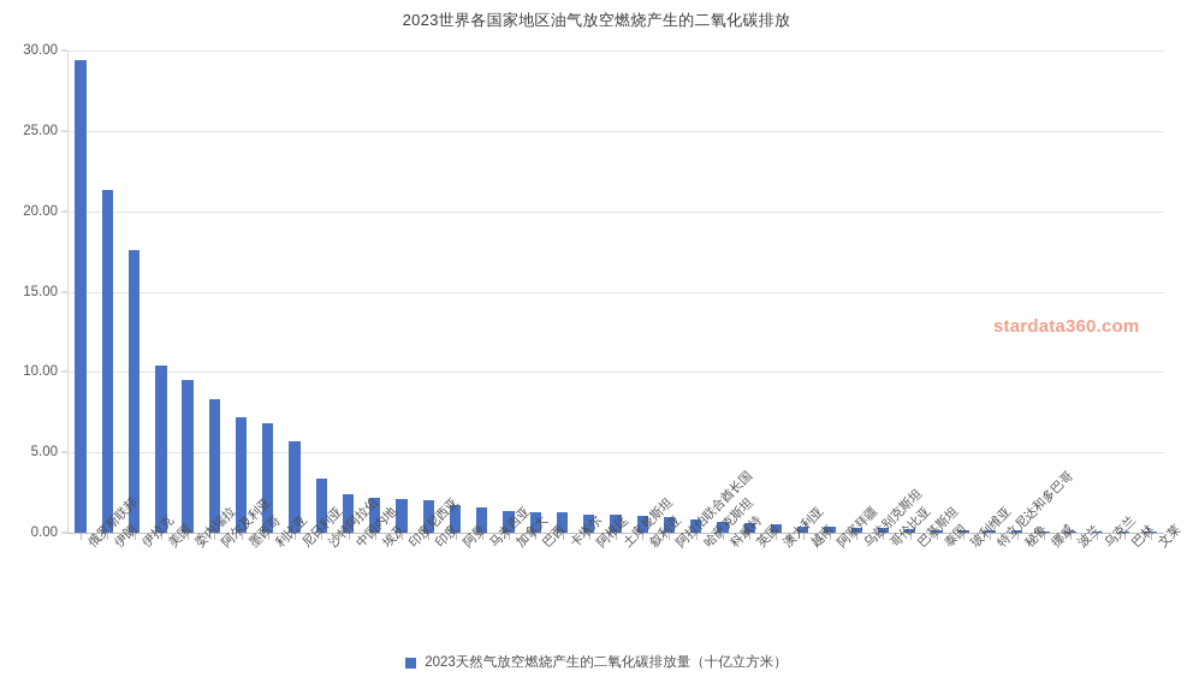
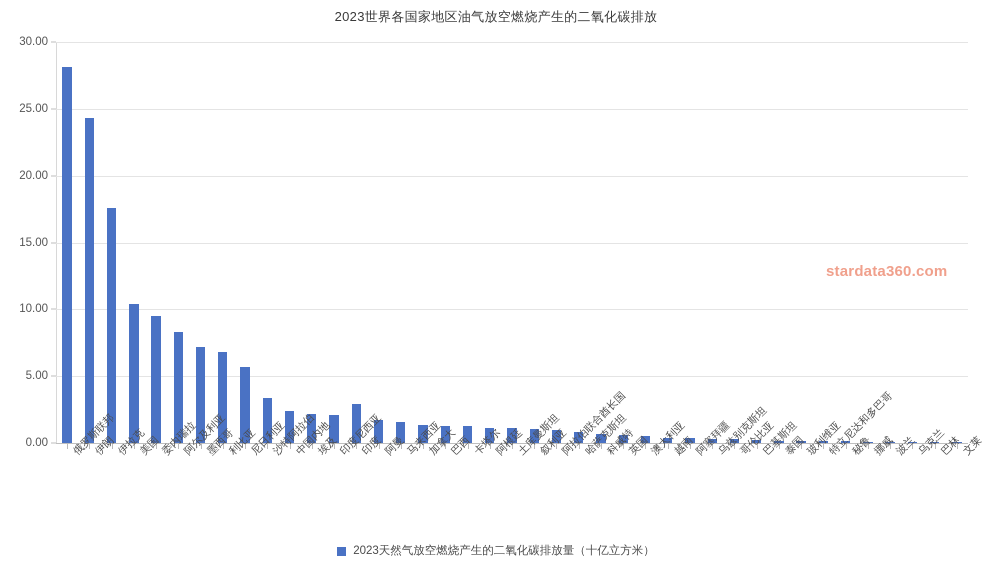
俄罗斯联邦: 29.4 -> 28.1
伊朗: 21.3 -> 24.3
印度: 2.0 -> 2.9
